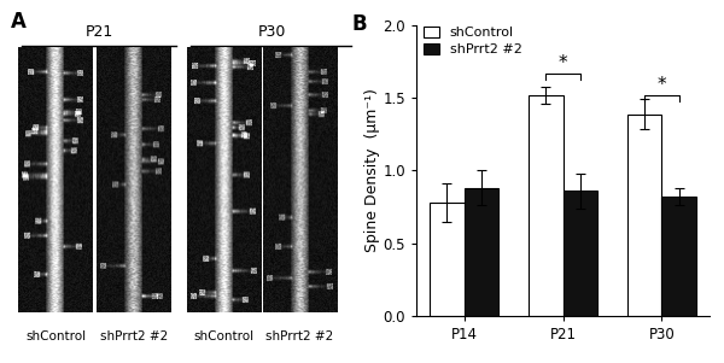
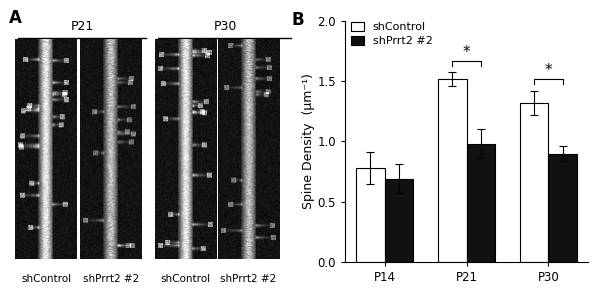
shPrrt2 #2/P14: 0.88 -> 0.69
shPrrt2 #2/P21: 0.86 -> 0.98
shControl/P30: 1.39 -> 1.32
shPrrt2 #2/P30: 0.82 -> 0.90
